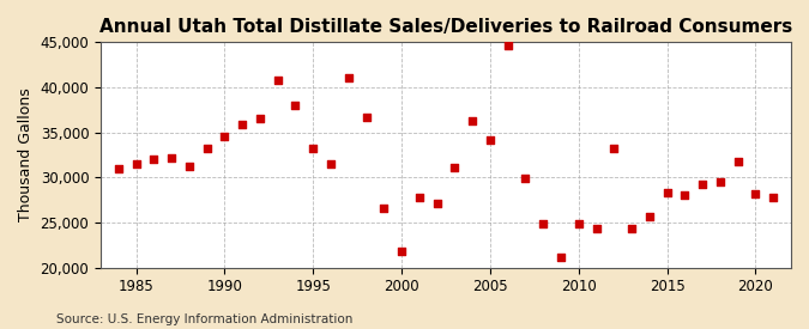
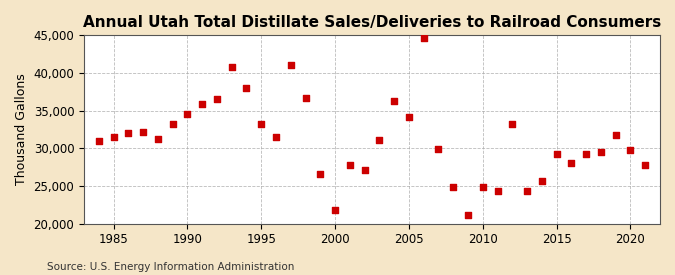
2015: 28,300 -> 29,200
2020: 28,200 -> 29,800
